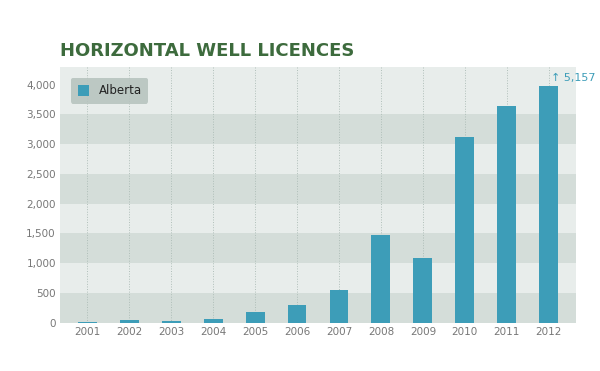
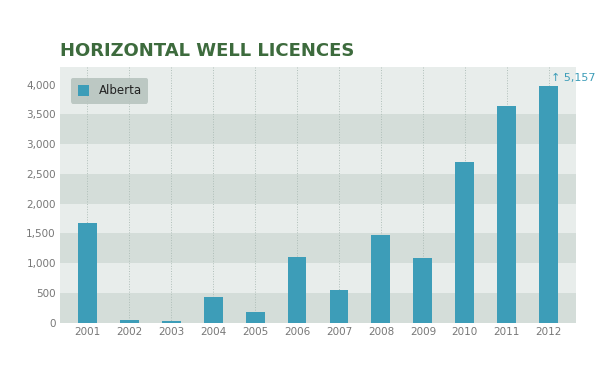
2001: 20 -> 1,680
2004: 60 -> 440
2006: 300 -> 1,100
2010: 3,120 -> 2,700
